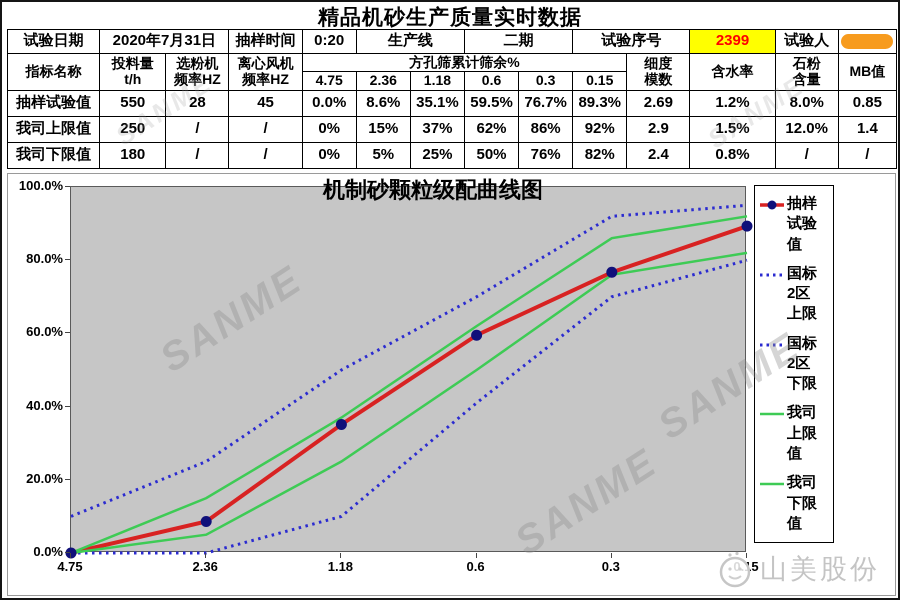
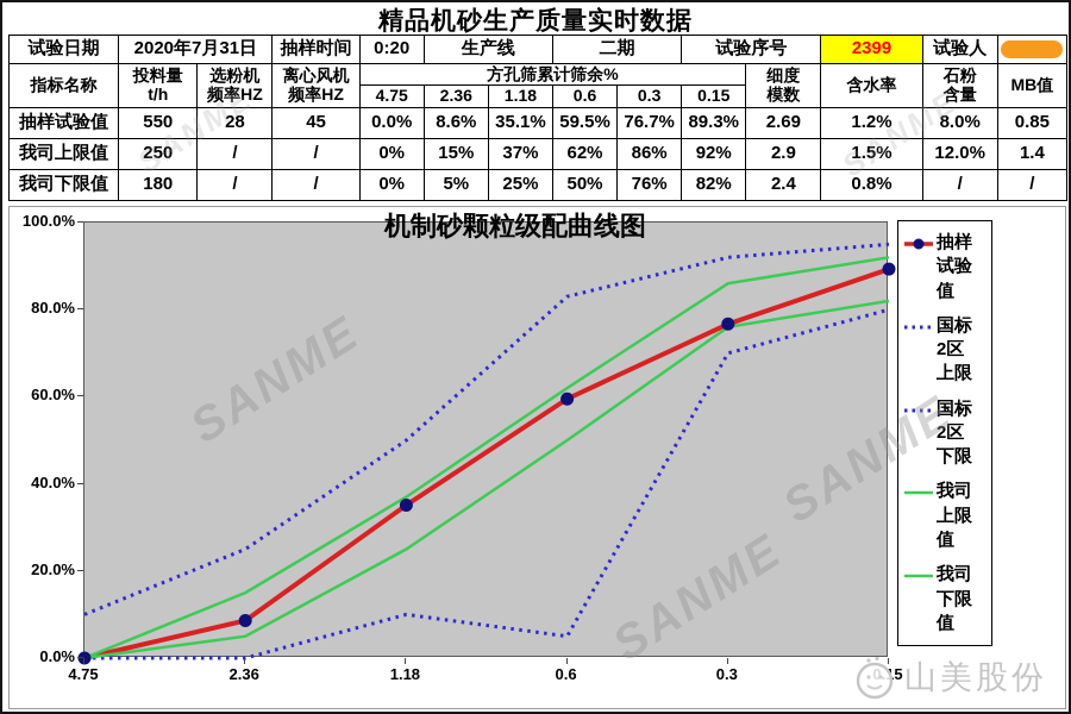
国标2区上限/0.6: 70% -> 83%
国标2区下限/0.6: 41% -> 5%
